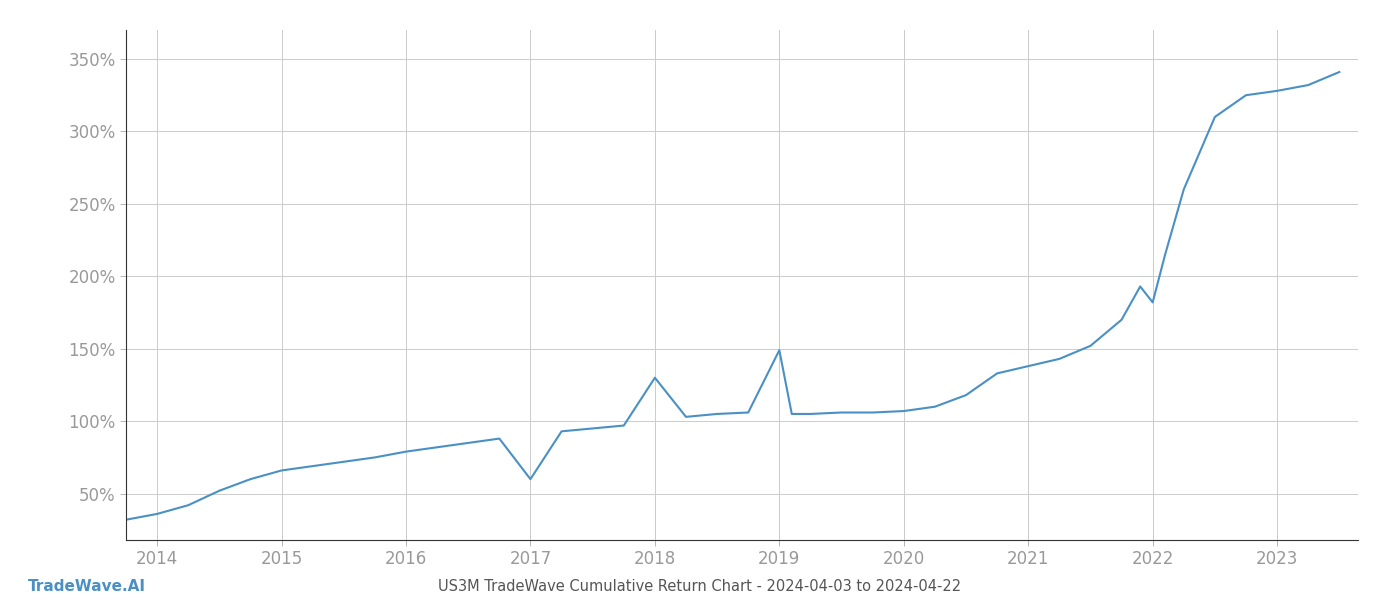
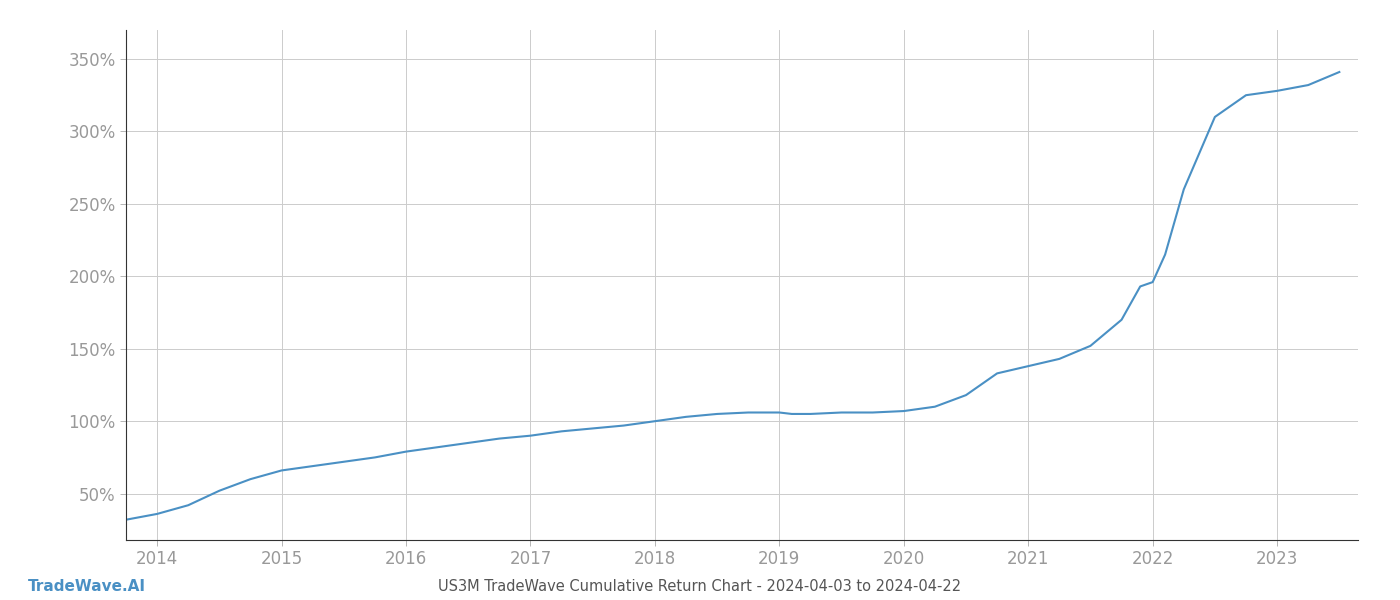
2017: 60% -> 90%
2018: 130% -> 100%
2019: 149% -> 106%
2022: 182% -> 196%
